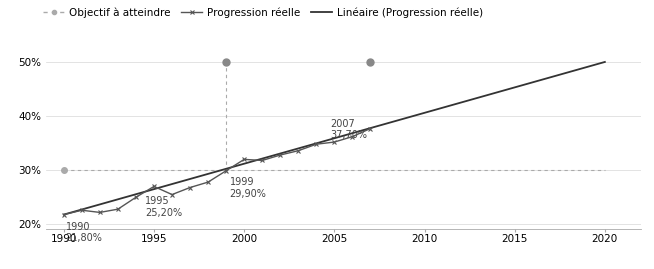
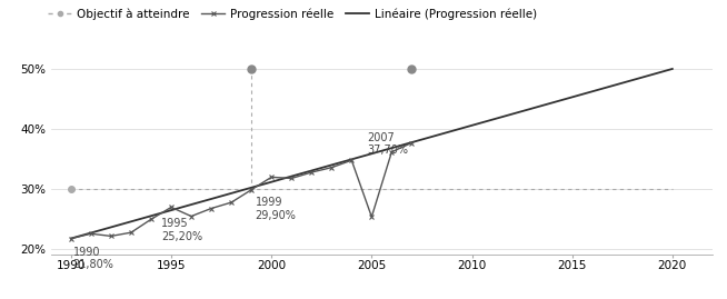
2005: 35.2% -> 25.4%
